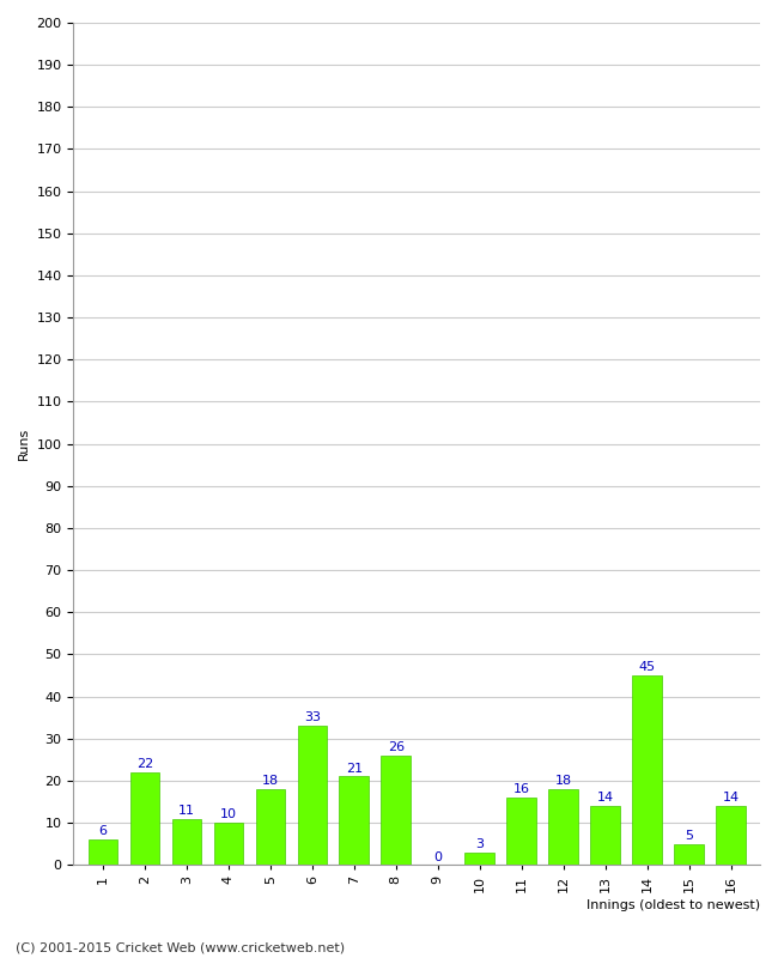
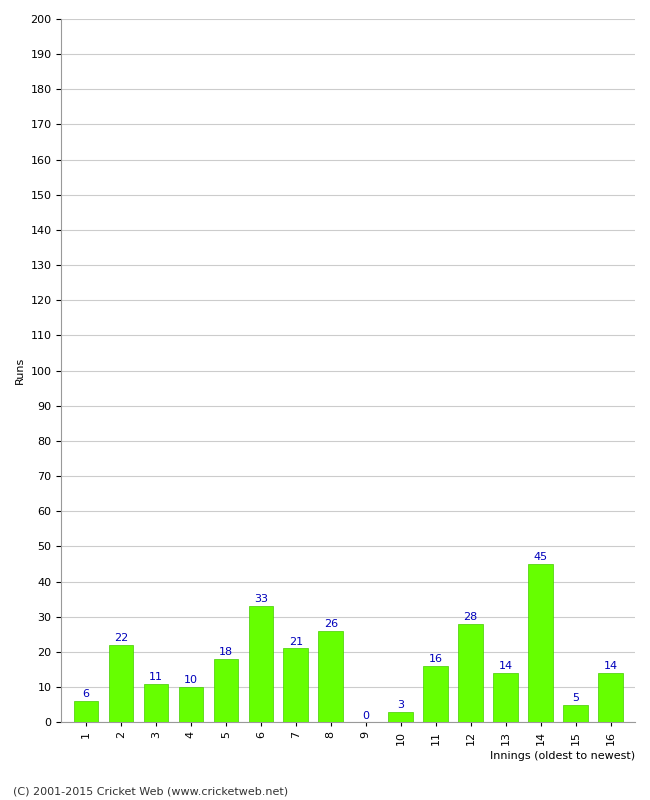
12: 18 -> 28
